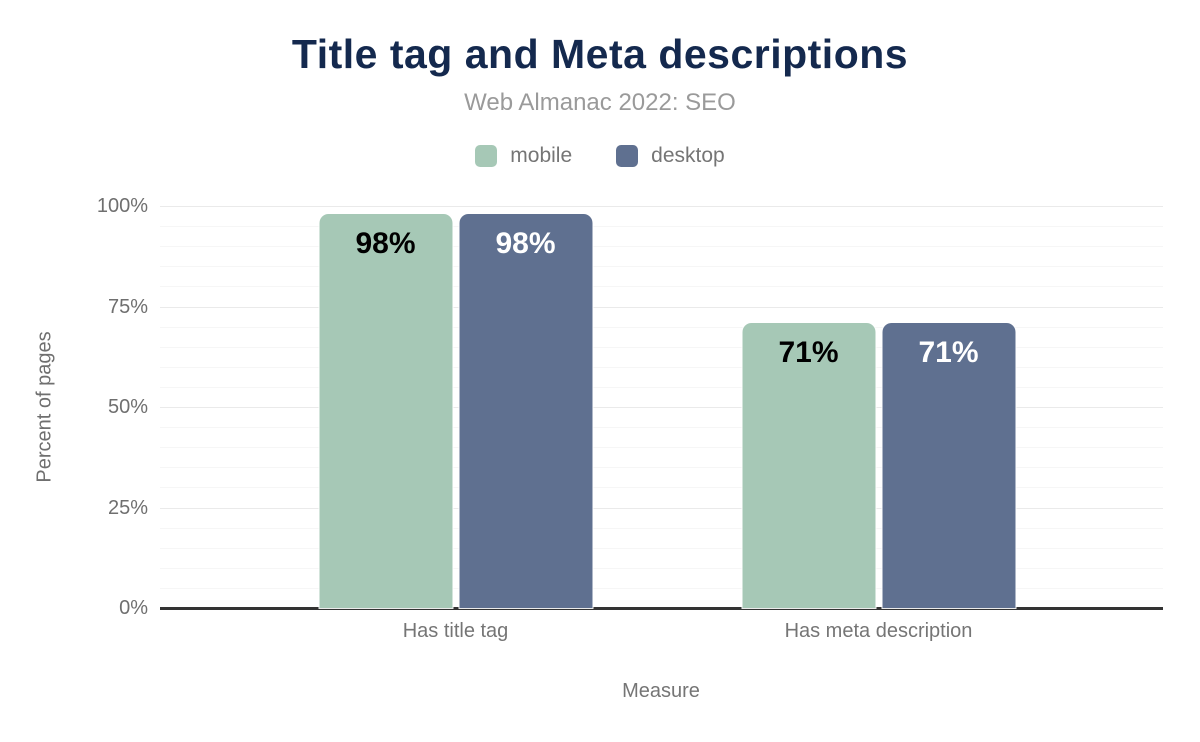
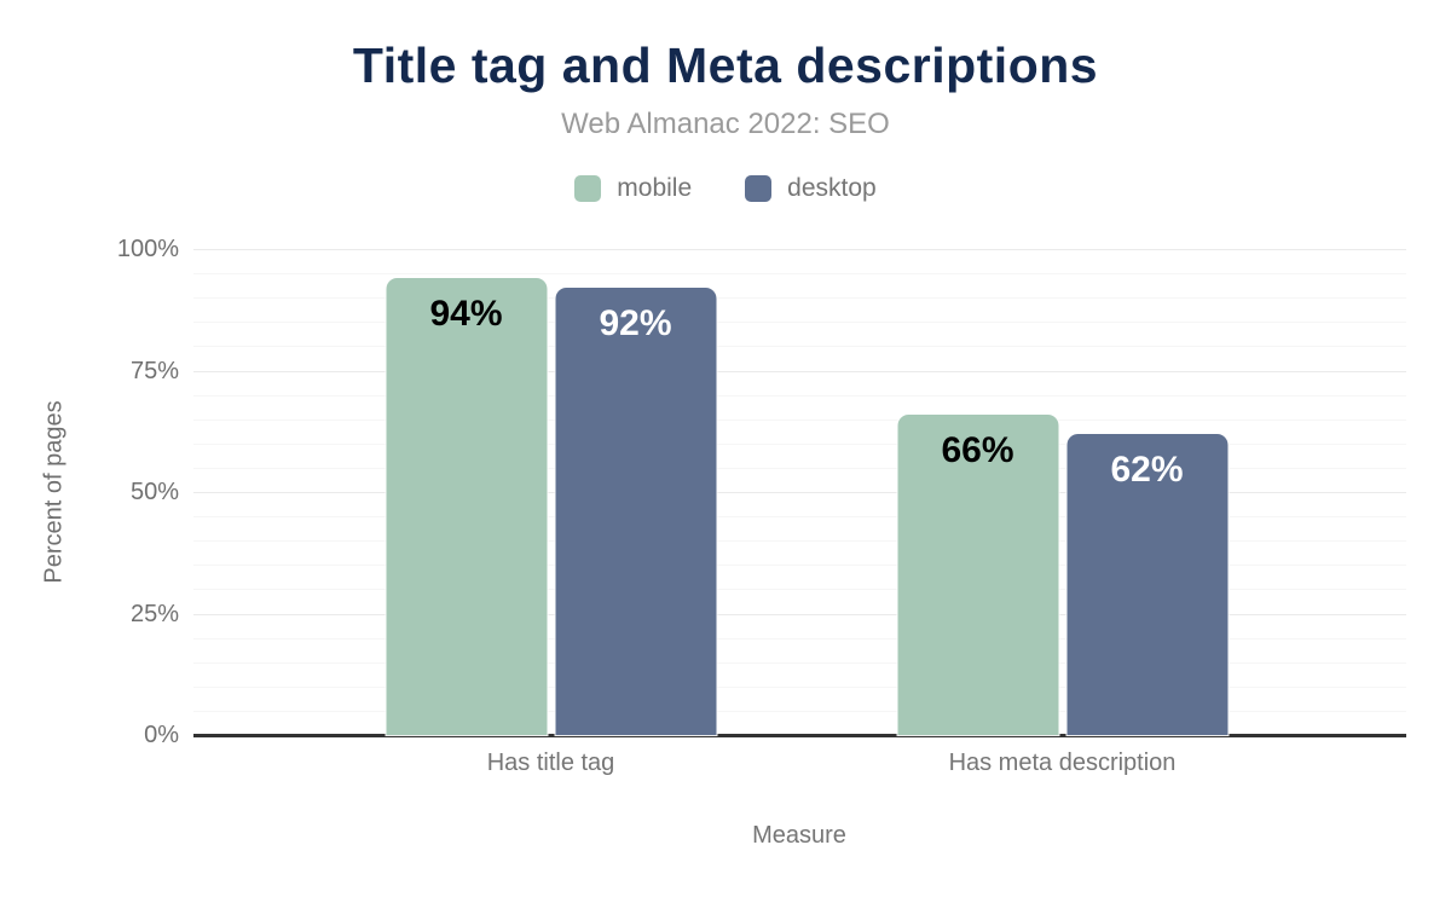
mobile/Has title tag: 98% -> 94%
desktop/Has title tag: 98% -> 92%
mobile/Has meta description: 71% -> 66%
desktop/Has meta description: 71% -> 62%
